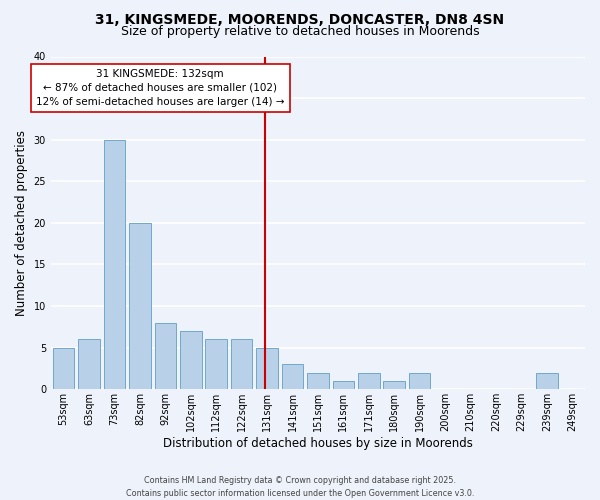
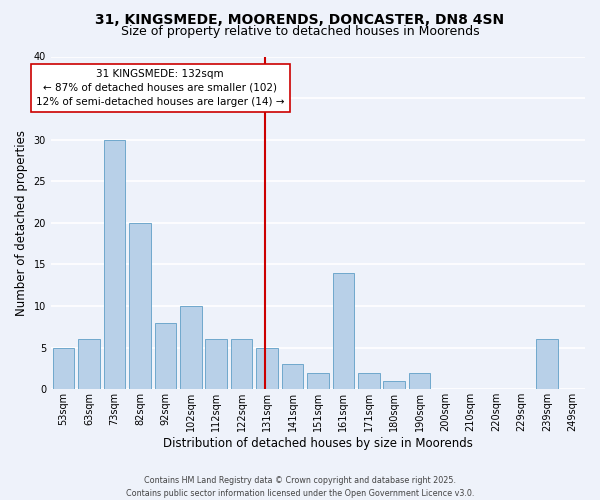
102sqm: 7 -> 10
161sqm: 1 -> 14
239sqm: 2 -> 6
